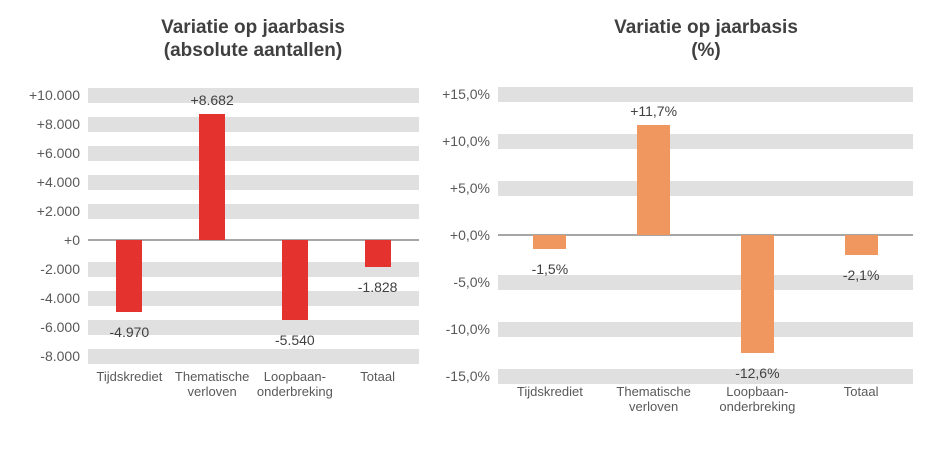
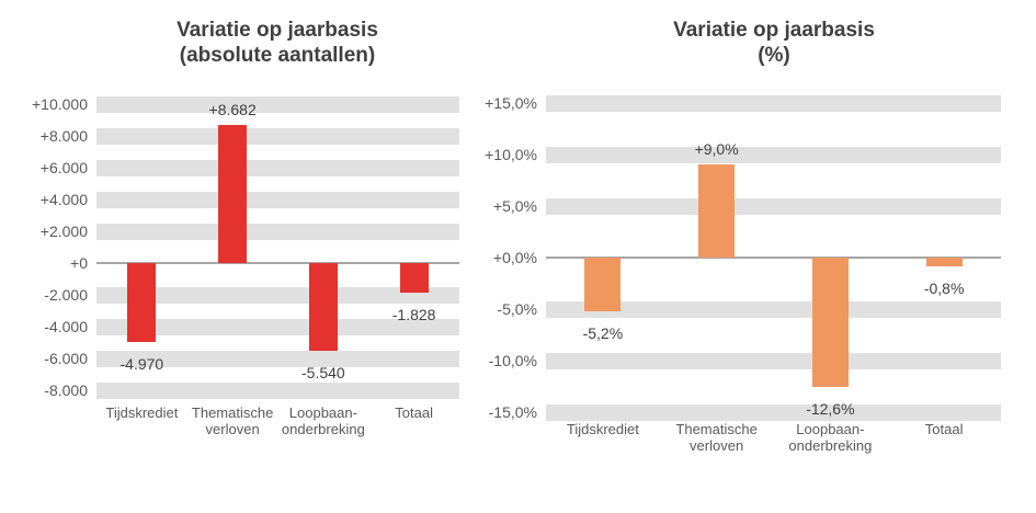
Variatie op jaarbasis (%)/Tijdskrediet: -1,5% -> -5,2%
Variatie op jaarbasis (%)/Thematische verloven: +11,7% -> +9,0%
Variatie op jaarbasis (%)/Totaal: -2,1% -> -0,8%
